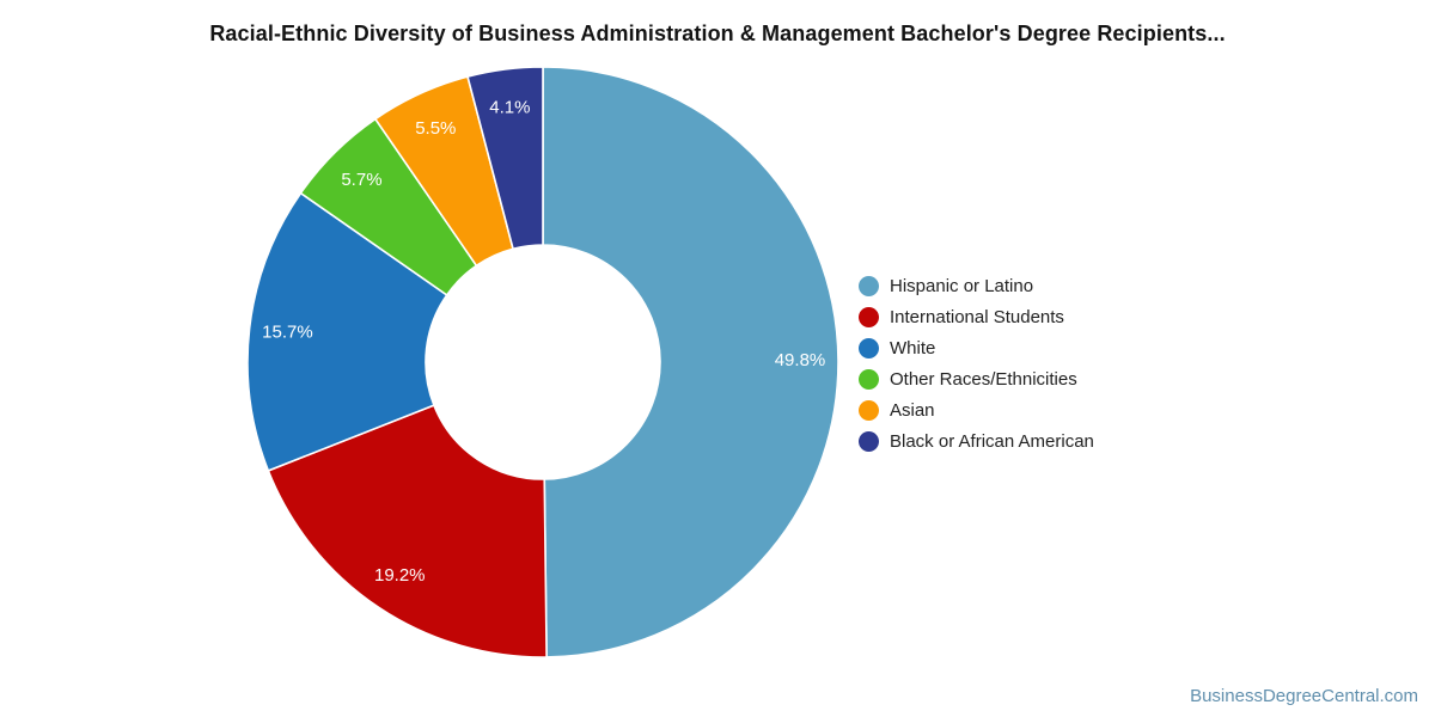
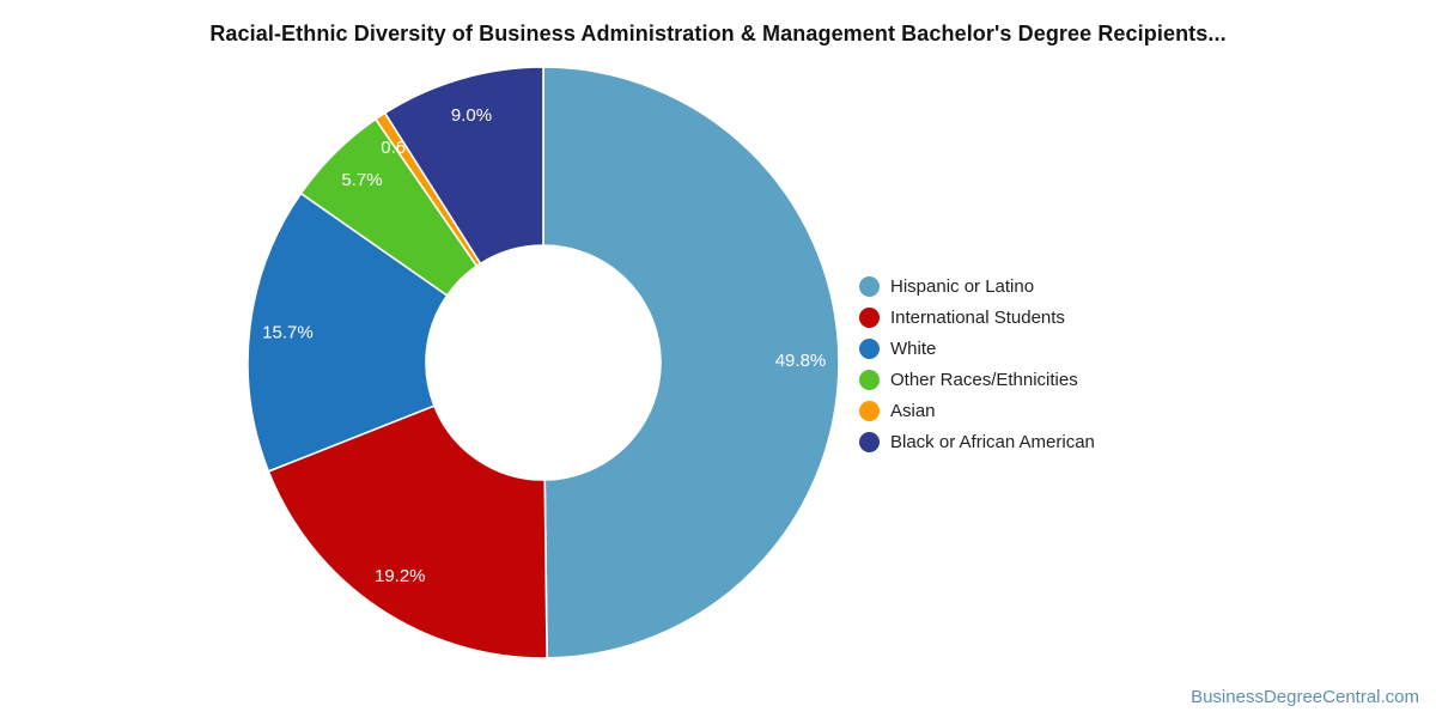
Asian: 5.5% -> 0.6%
Black or African American: 4.1% -> 9.0%
